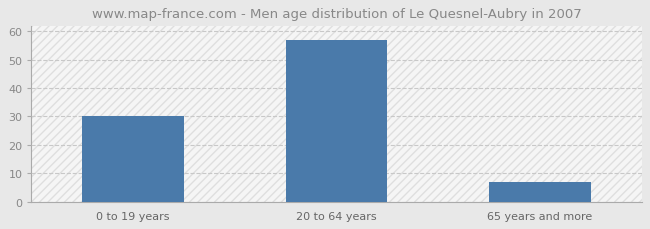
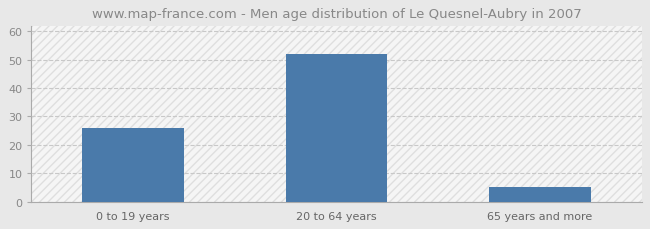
0 to 19 years: 30 -> 26
20 to 64 years: 57 -> 52
65 years and more: 7 -> 5
